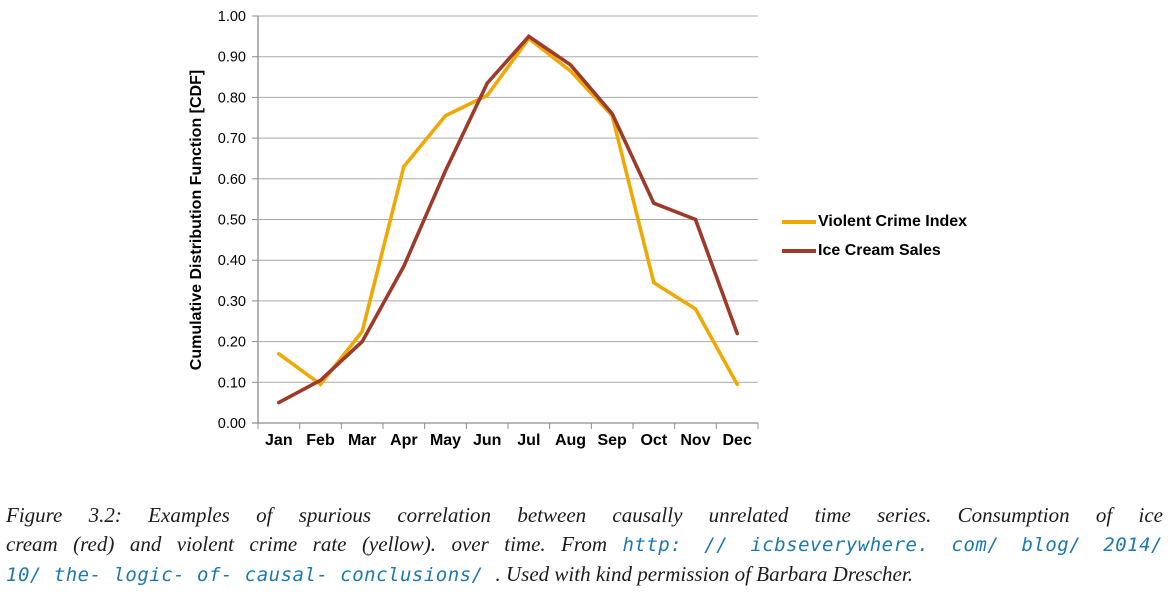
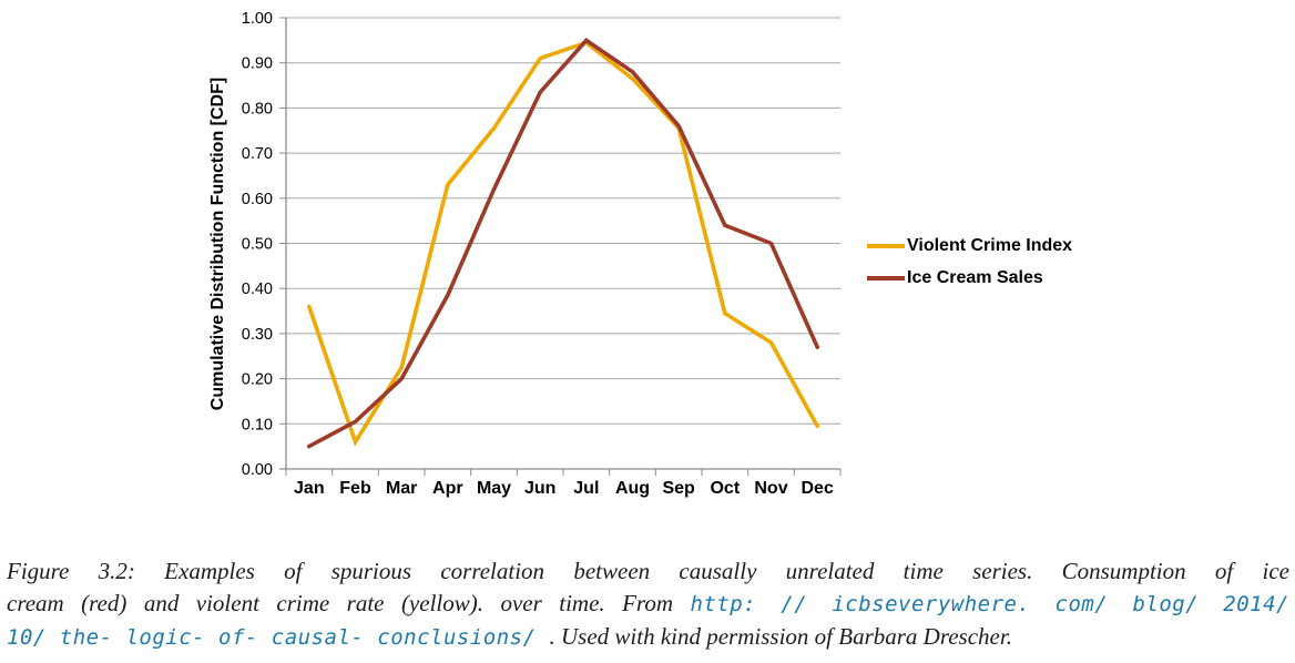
Violent Crime Index/Jan: 0.17 -> 0.36
Violent Crime Index/Feb: 0.10 -> 0.06
Violent Crime Index/Jun: 0.81 -> 0.91
Ice Cream Sales/Dec: 0.22 -> 0.27
